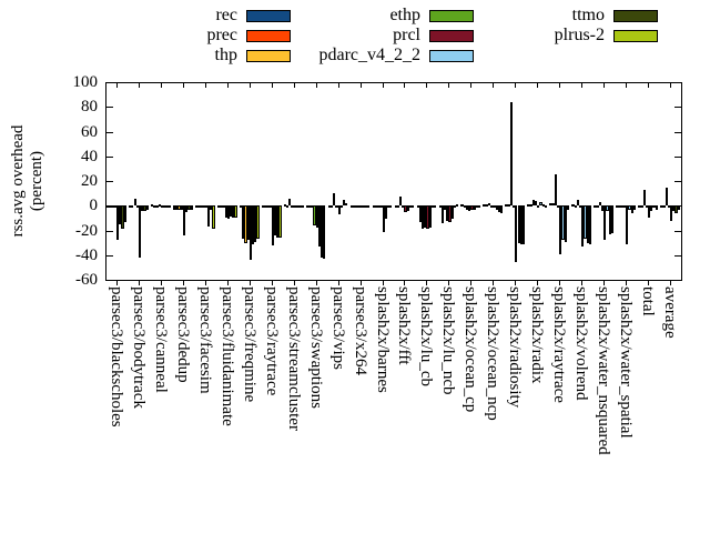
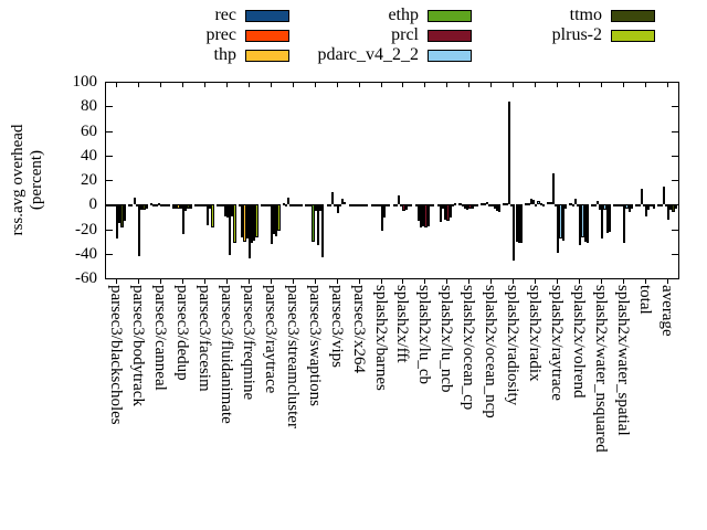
pdarc_v4_2_2/parsec3/fluidanimate: -9 -> -41
plrus-2/parsec3/fluidanimate: -10 -> -31
plrus-2/parsec3/raytrace: -26 -> -21
ethp/parsec3/swaptions: -16 -> -30
prcl/parsec3/swaptions: -18 -> -5
ttmo/parsec3/swaptions: -42 -> -5
